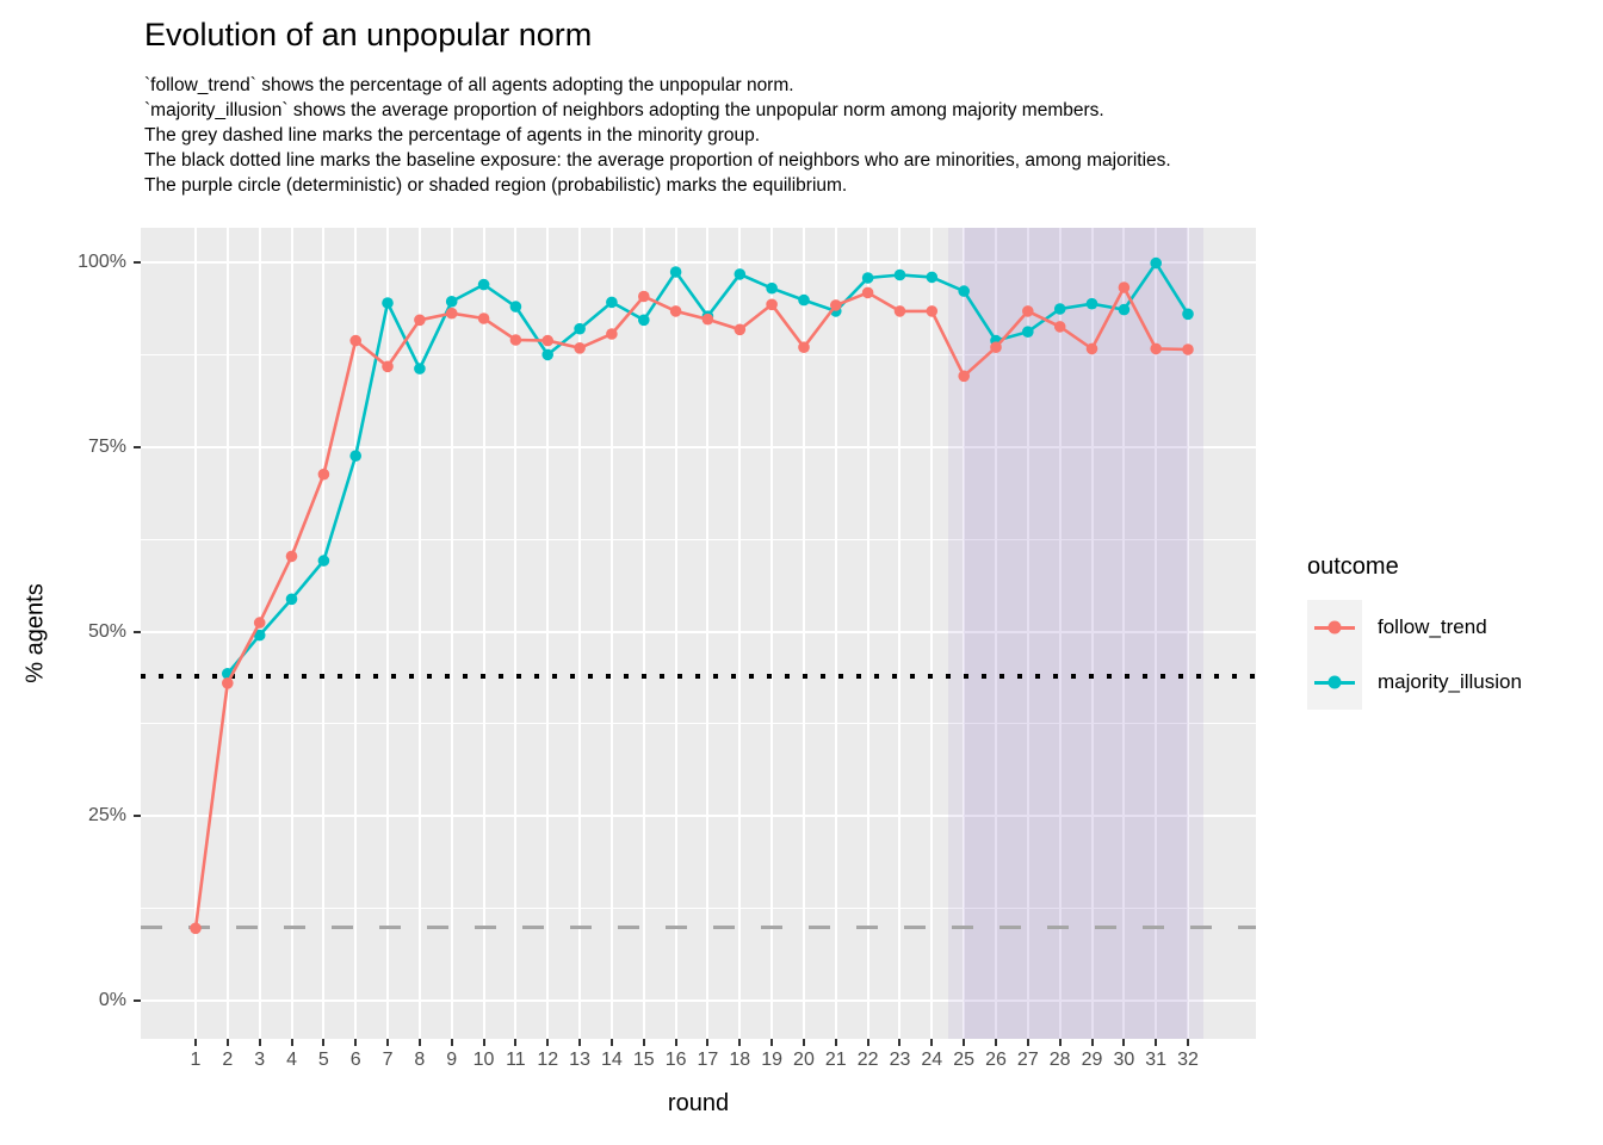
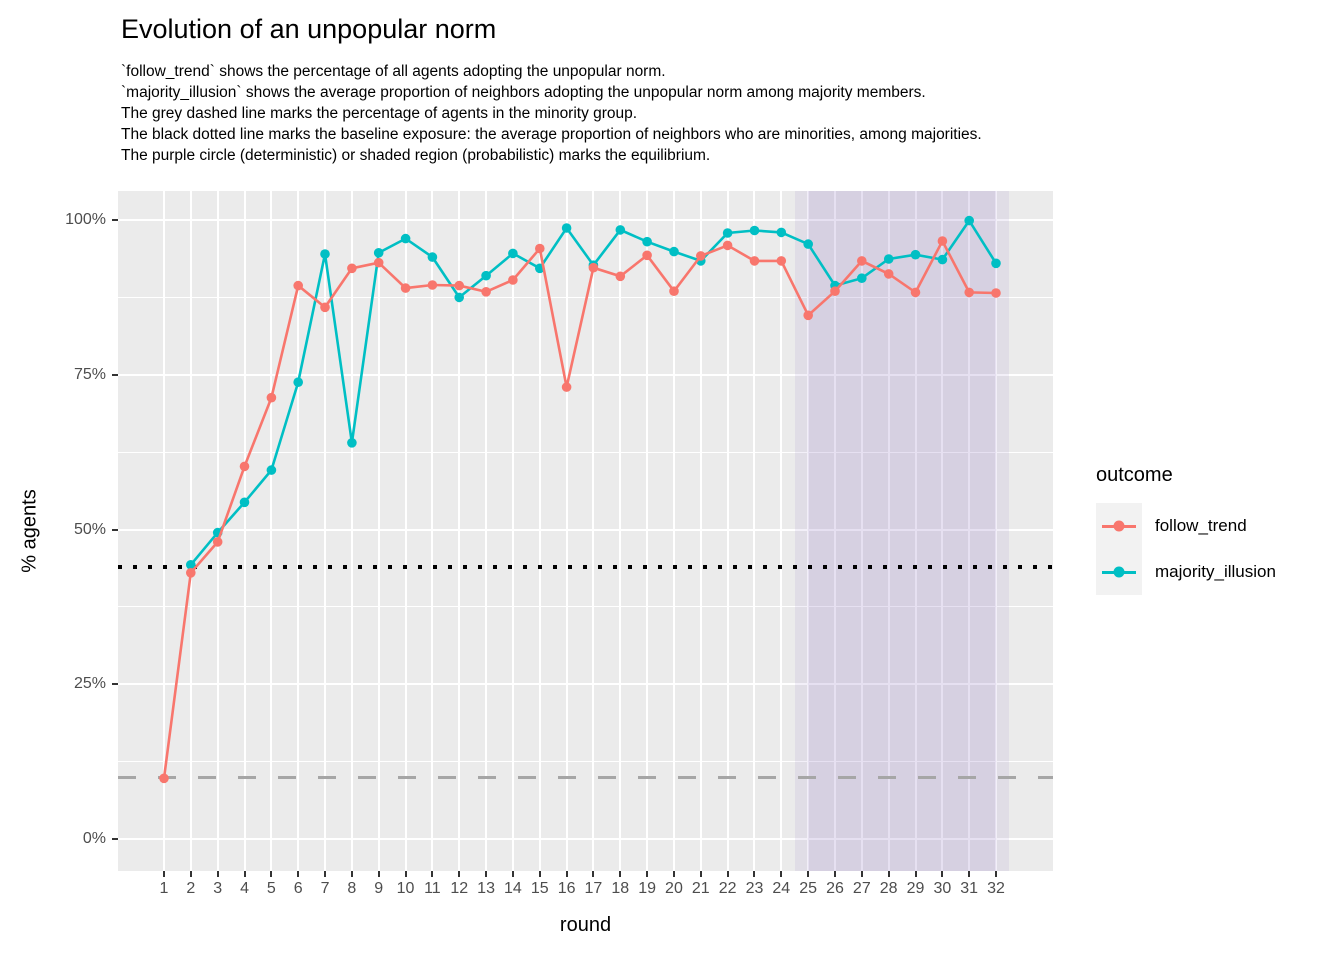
follow_trend/3: 51% -> 48%
majority_illusion/8: 86% -> 64%
follow_trend/10: 92% -> 89%
follow_trend/16: 93% -> 73%
